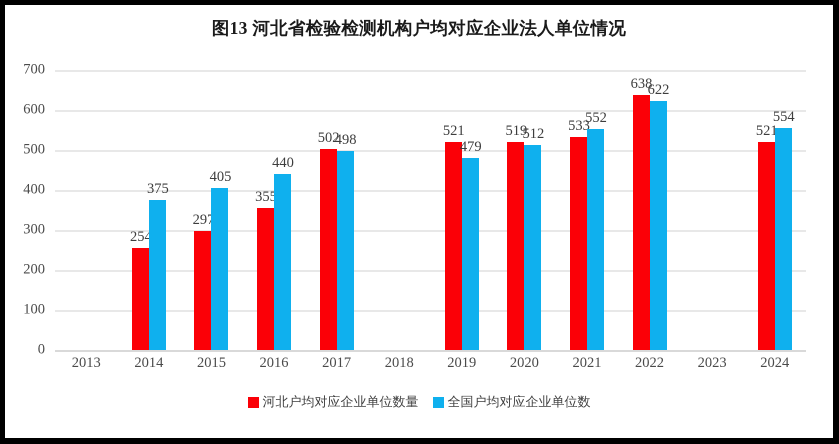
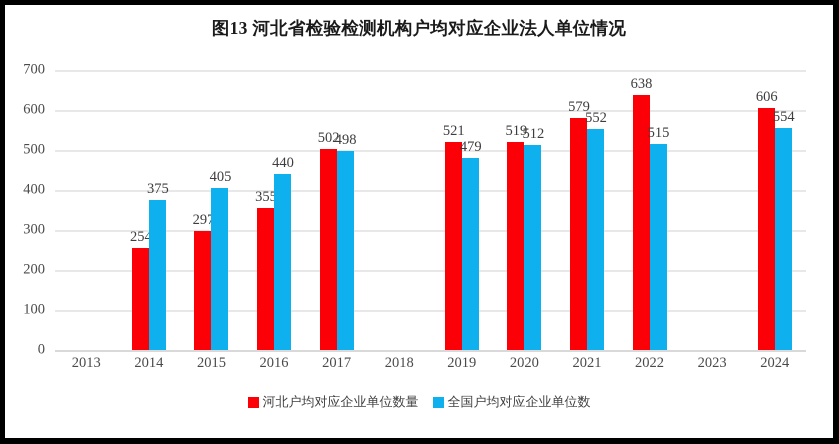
河北户均对应企业单位数量/2021: 533 -> 579
全国户均对应企业单位数/2022: 622 -> 515
河北户均对应企业单位数量/2024: 521 -> 606
